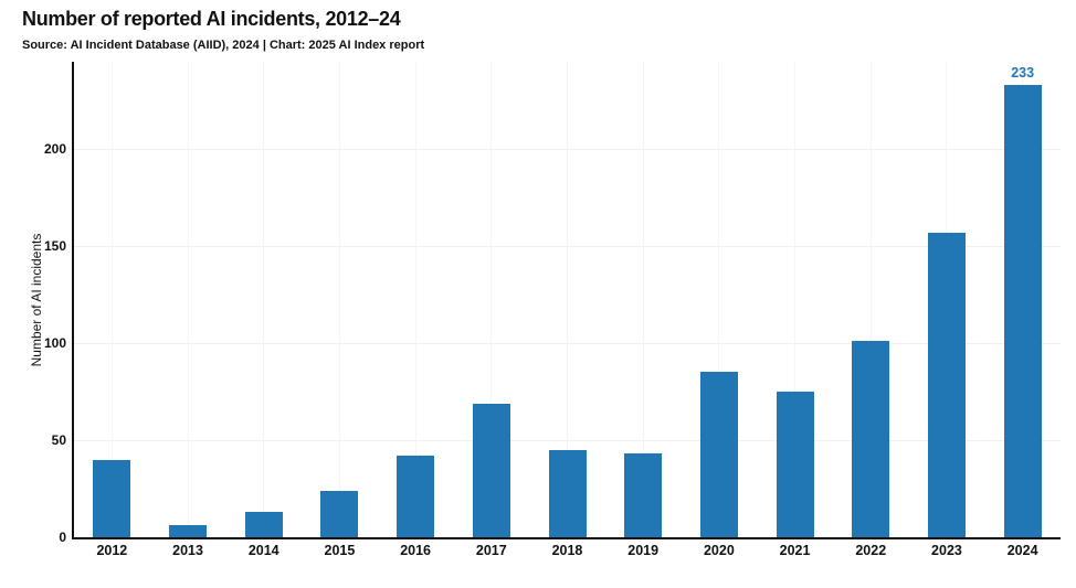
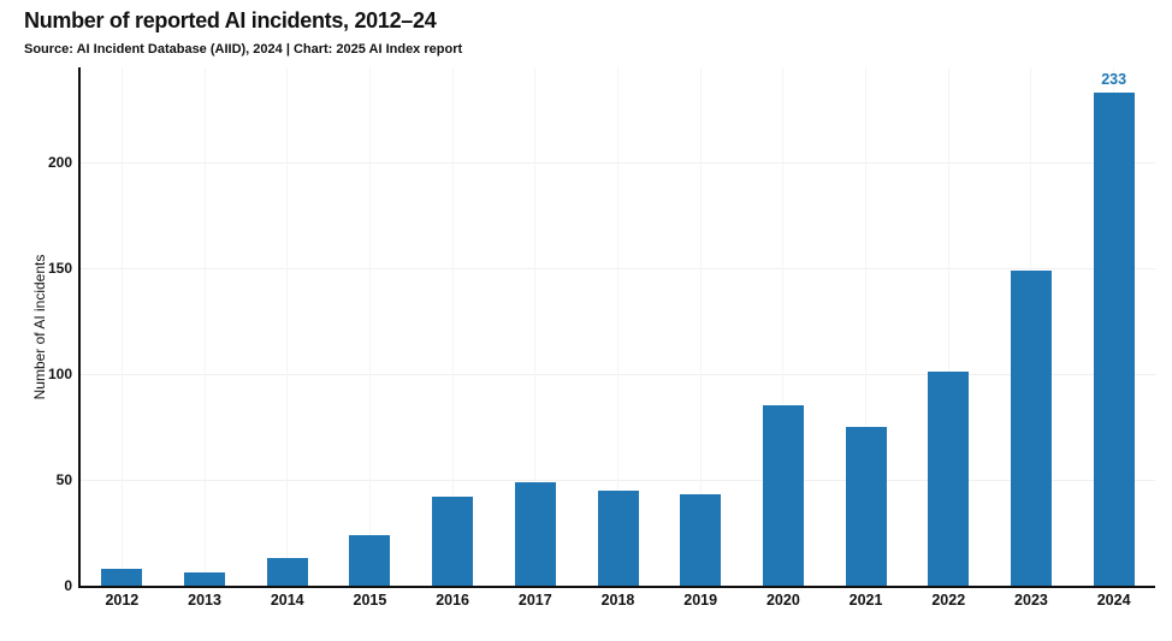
2012: 40 -> 8
2017: 69 -> 49
2023: 157 -> 149
